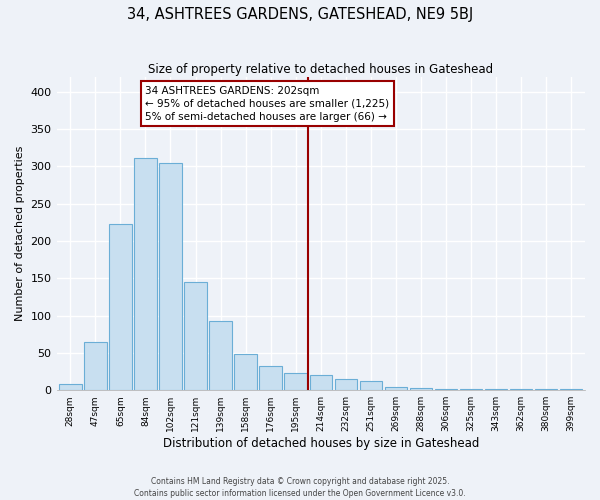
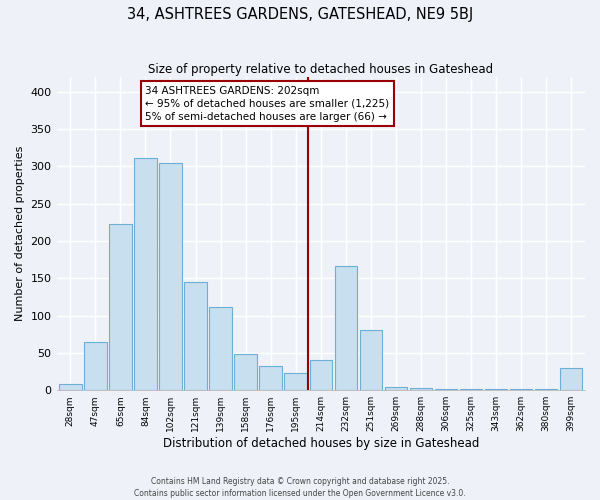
139sqm: 93 -> 112
214sqm: 20 -> 40
232sqm: 15 -> 166
251sqm: 12 -> 80
399sqm: 1 -> 30
